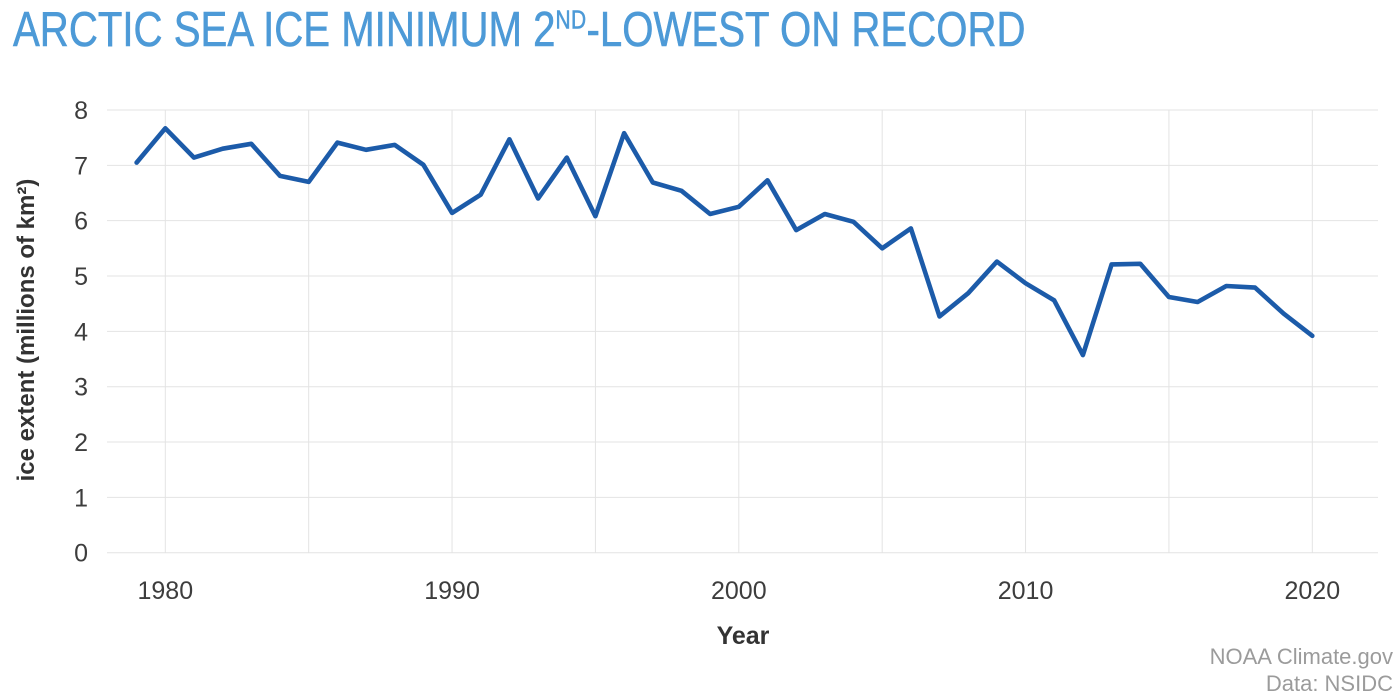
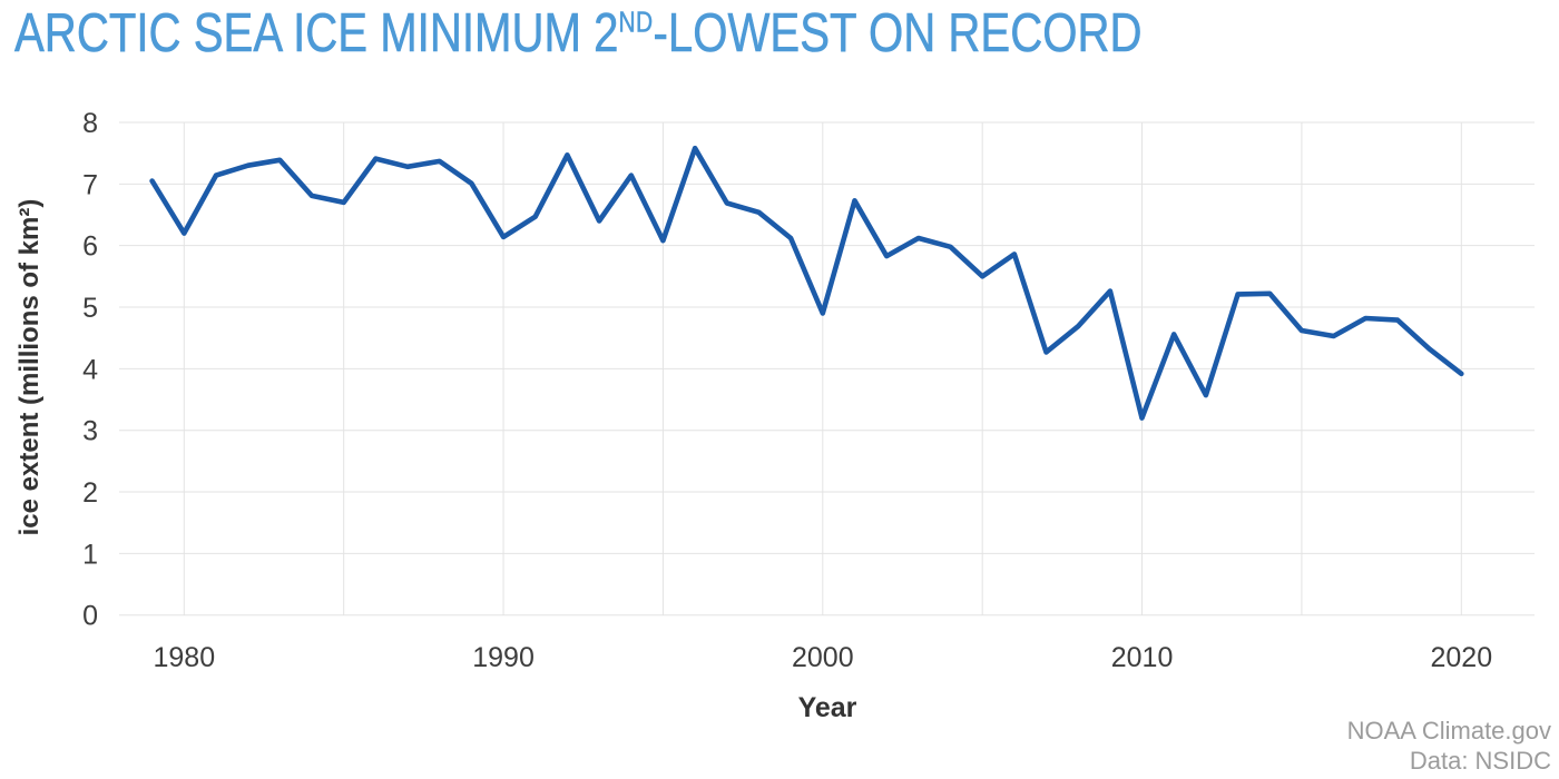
1980: 7.7 -> 6.2
2000: 6.2 -> 4.9
2010: 4.9 -> 3.2
